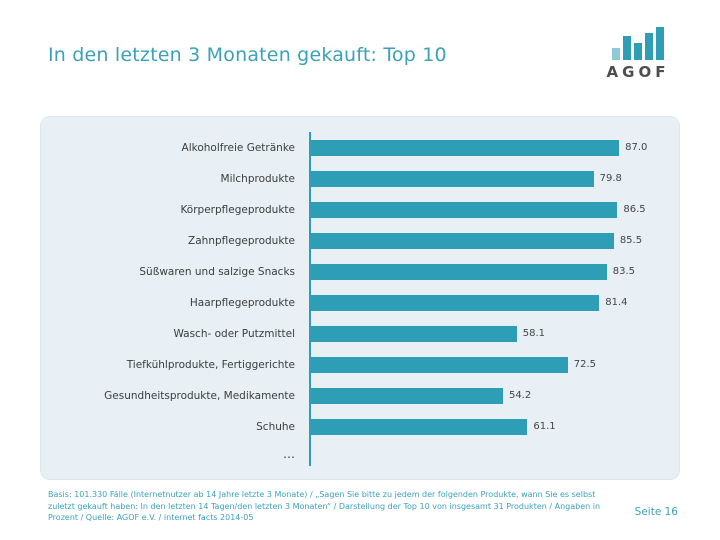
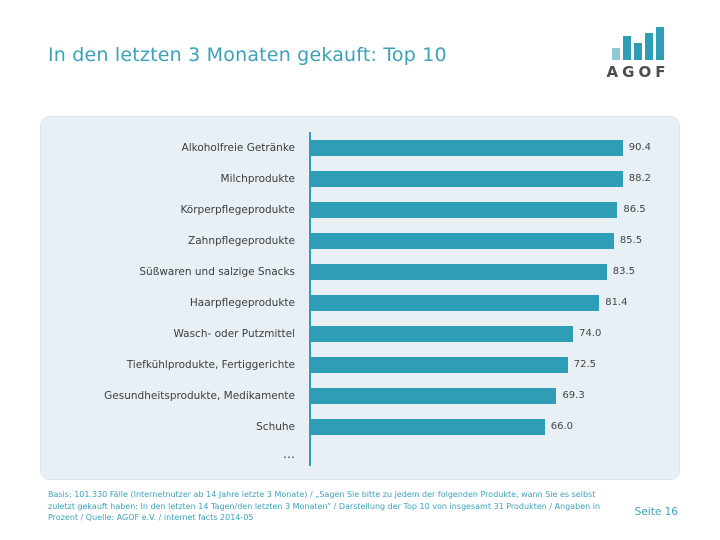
Alkoholfreie Getränke: 87.0 -> 90.4
Milchprodukte: 79.8 -> 88.2
Wasch- oder Putzmittel: 58.1 -> 74.0
Gesundheitsprodukte, Medikamente: 54.2 -> 69.3
Schuhe: 61.1 -> 66.0
